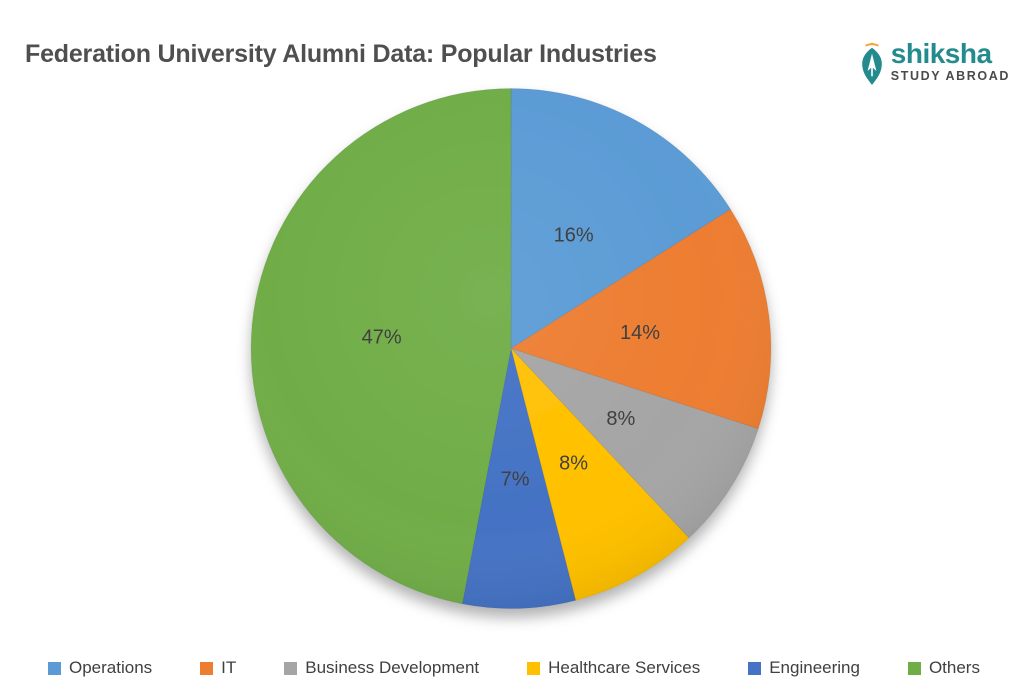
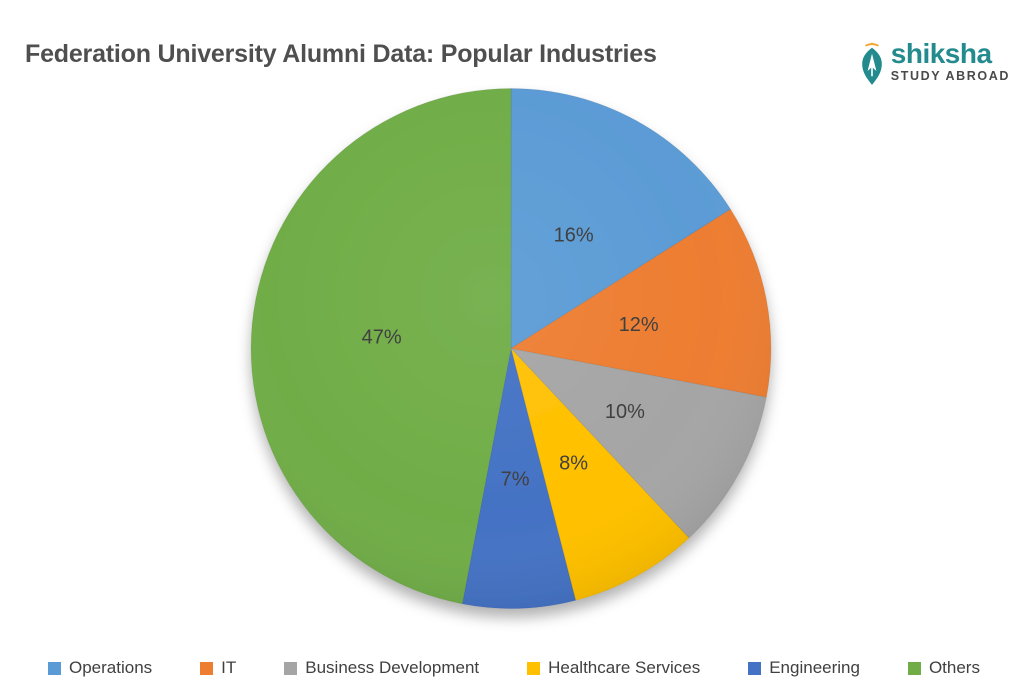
IT: 14% -> 12%
Business Development: 8% -> 10%
